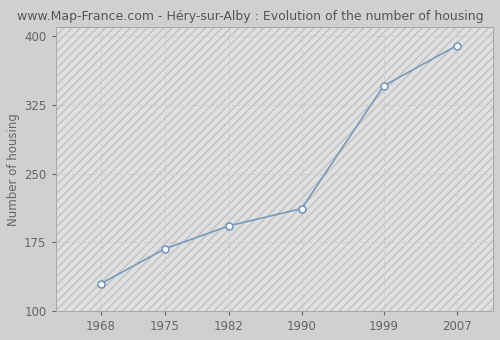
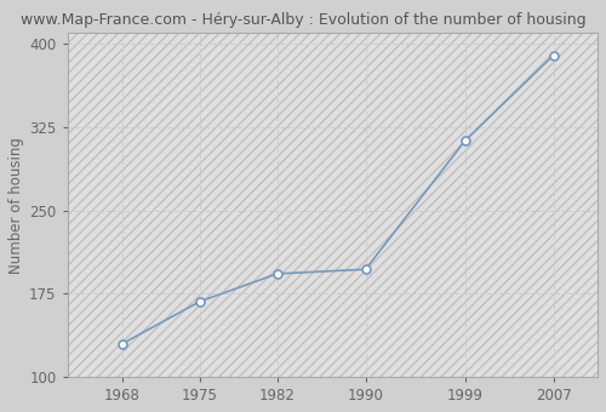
1990: 212 -> 197
1999: 346 -> 313
